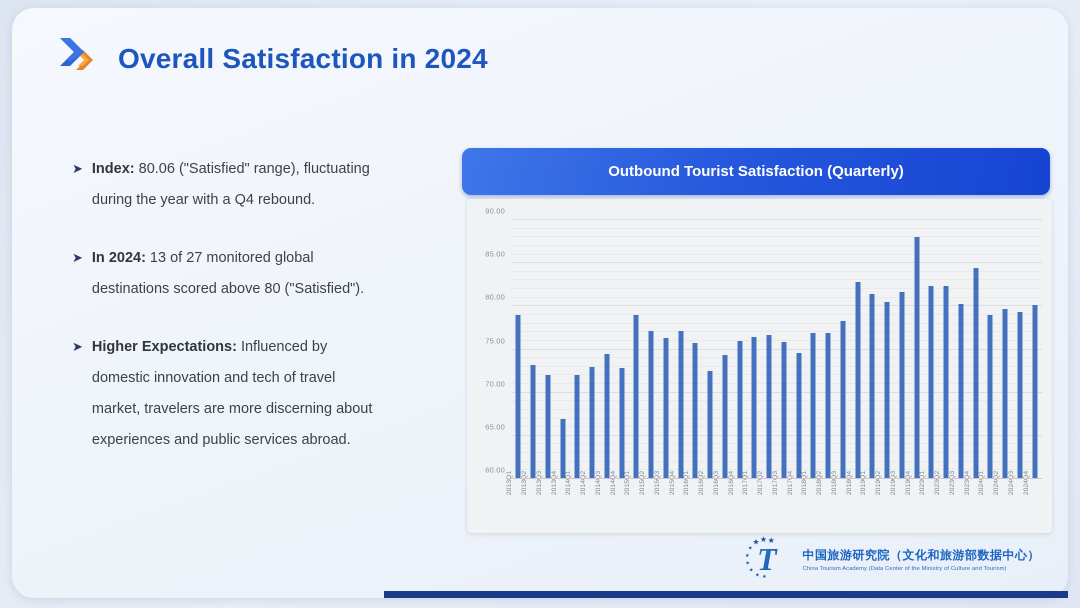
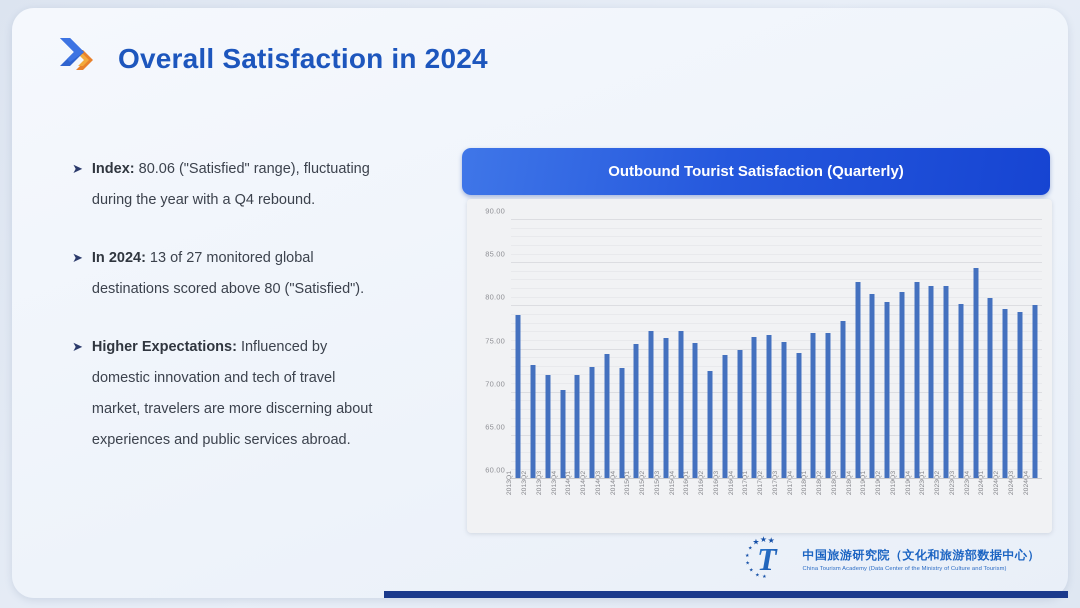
2013Q4: 67 -> 70
2015Q1: 79 -> 76
2016Q4: 76 -> 75
2019Q4: 88 -> 83
2024Q1: 79 -> 81
